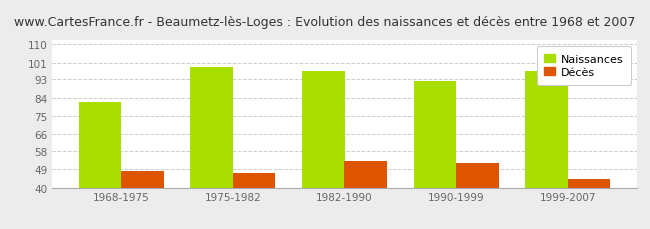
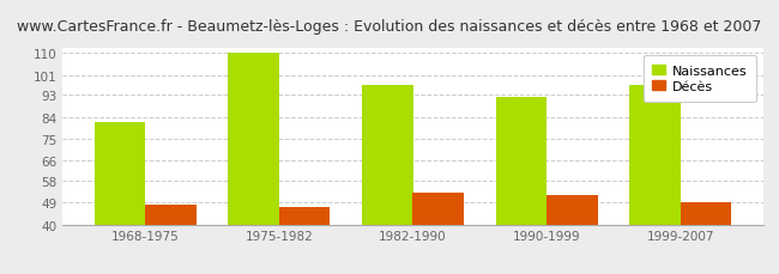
Naissances/1975-1982: 99 -> 110
Décès/1999-2007: 44 -> 49
